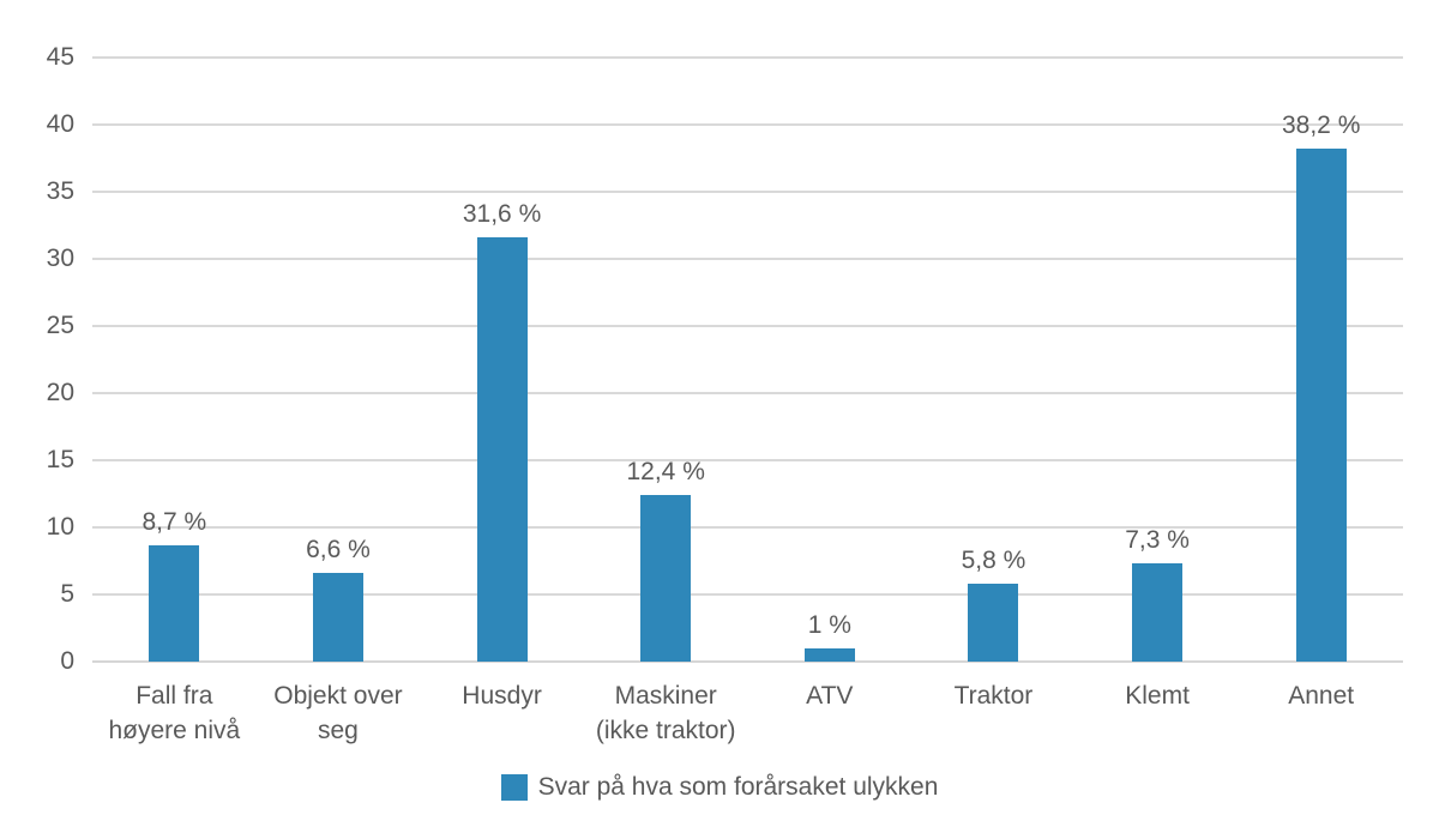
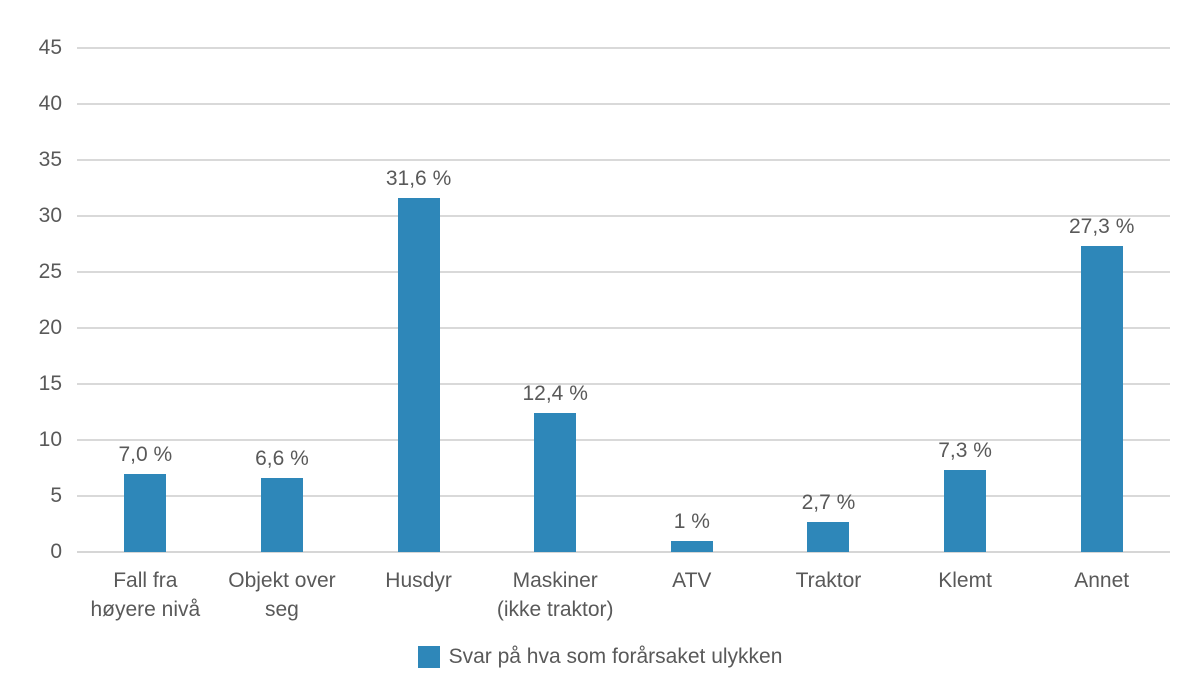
Fall fra høyere nivå: 8,7 -> 7,0
Traktor: 5,8 -> 2,7
Annet: 38,2 -> 27,3
